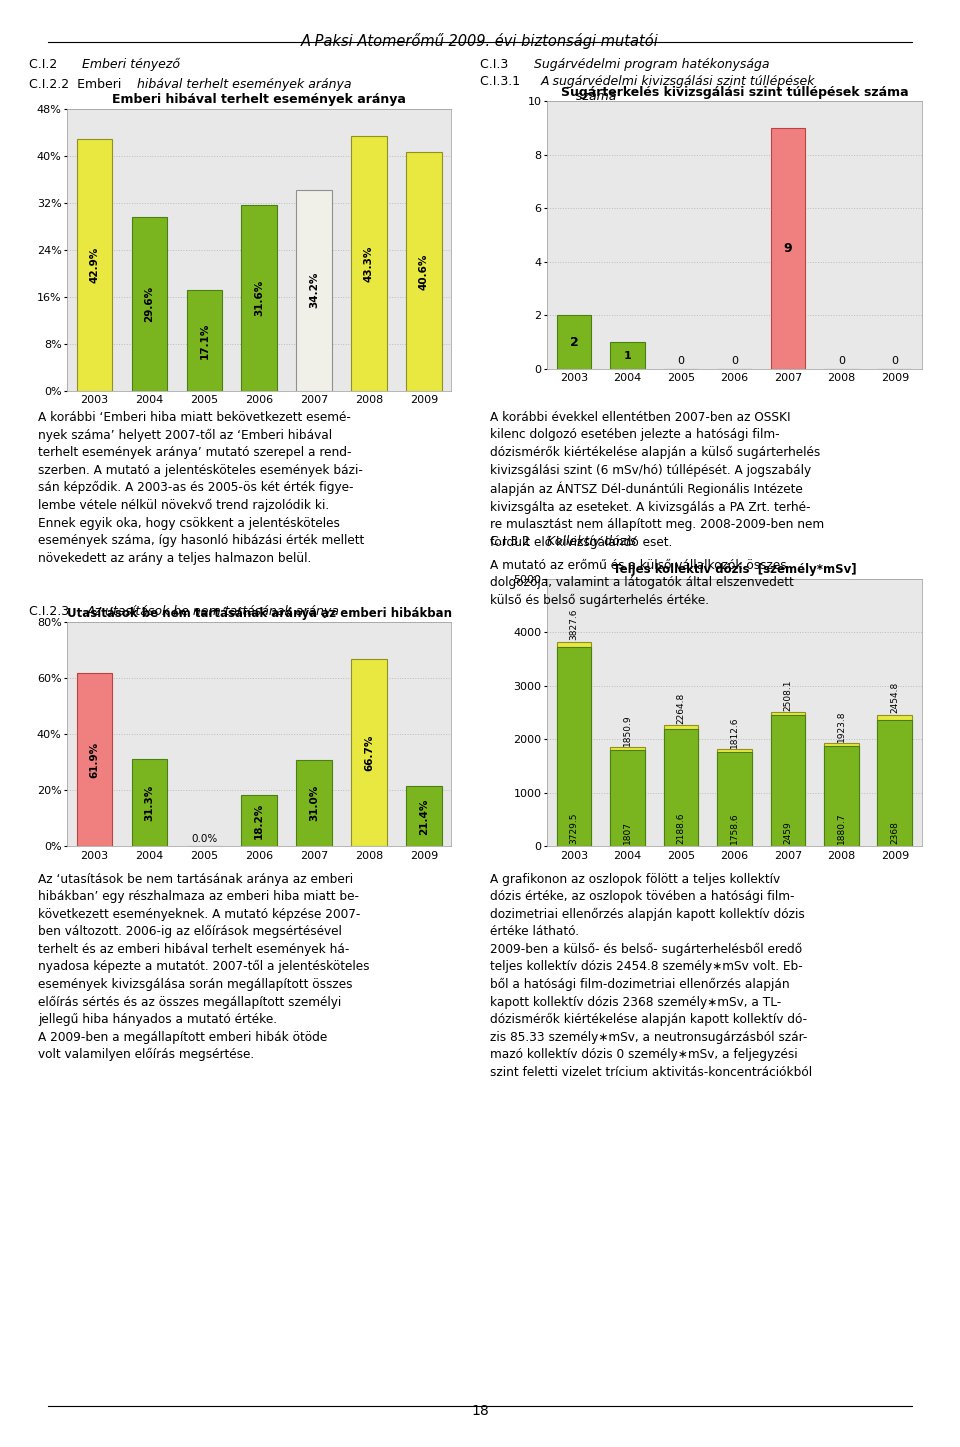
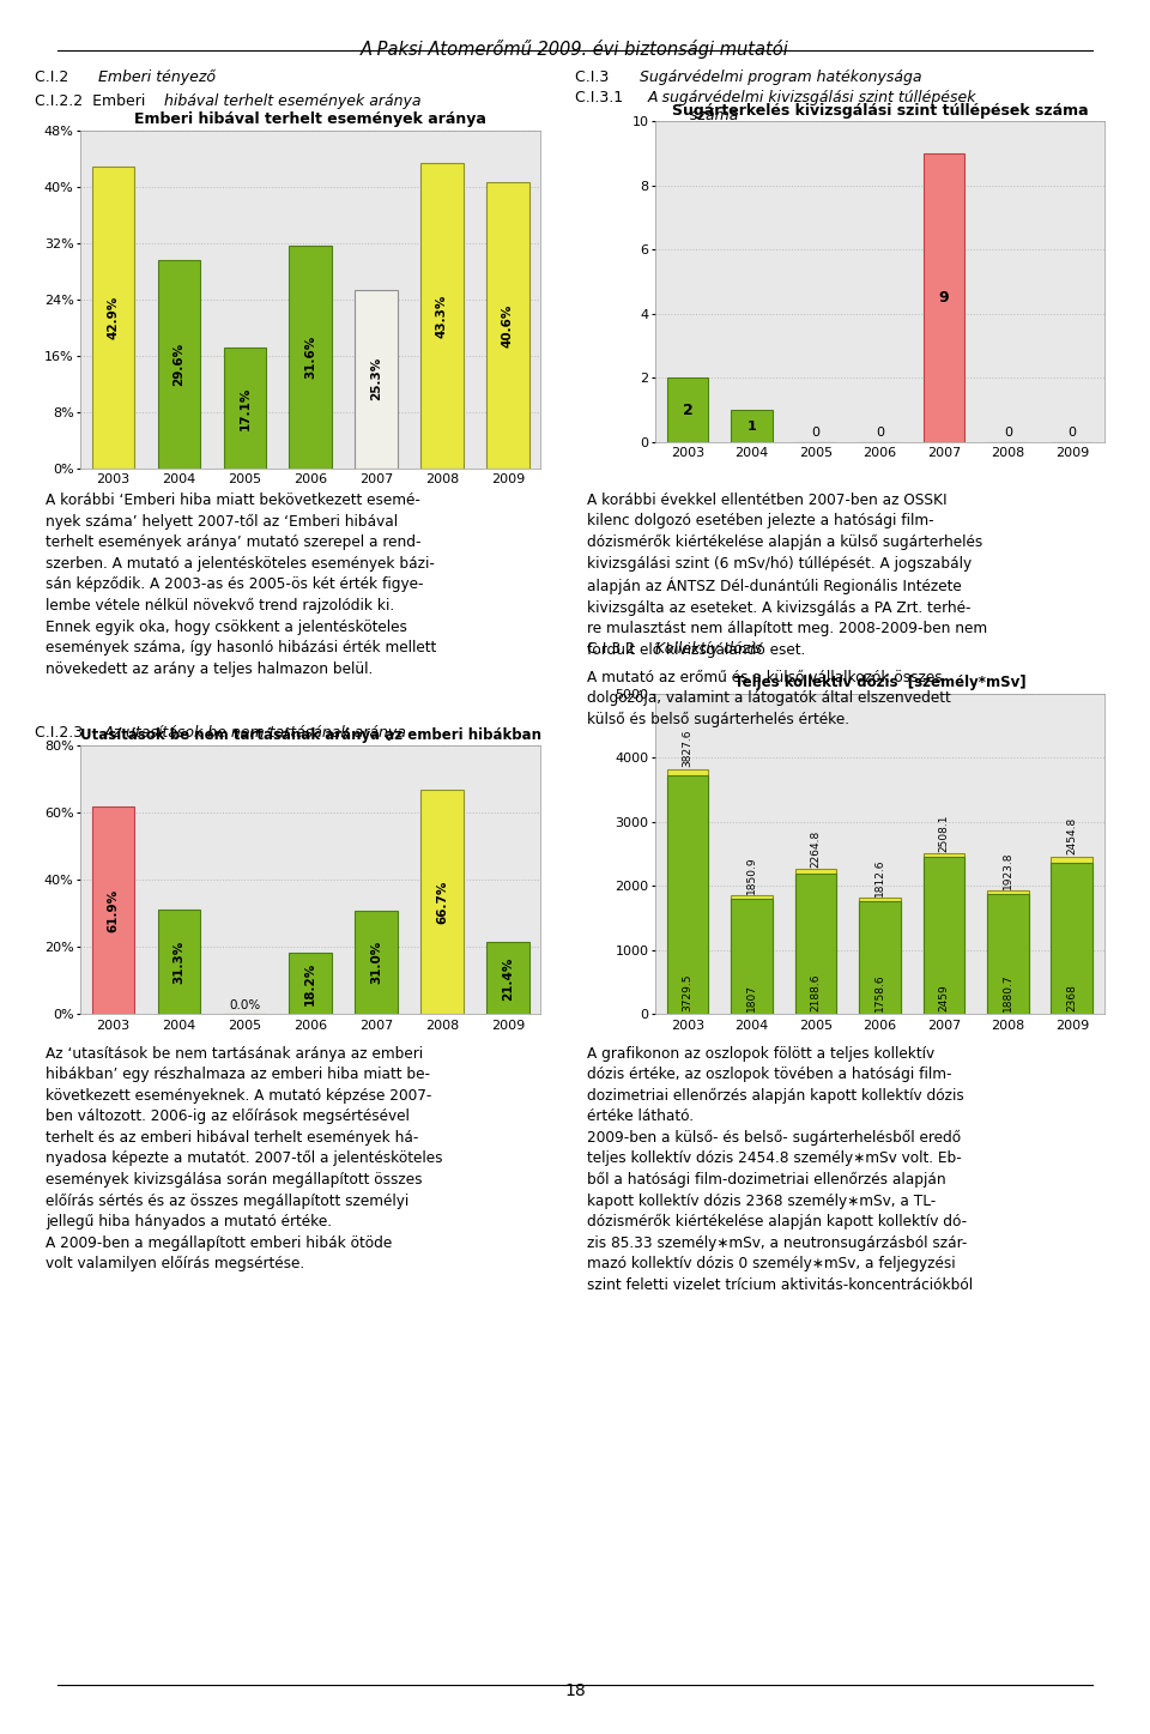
Emberi hibával terhelt események aránya/2007: 34.2% -> 25.3%
